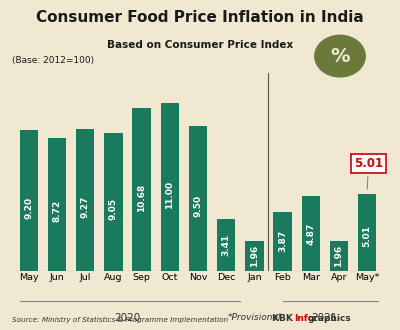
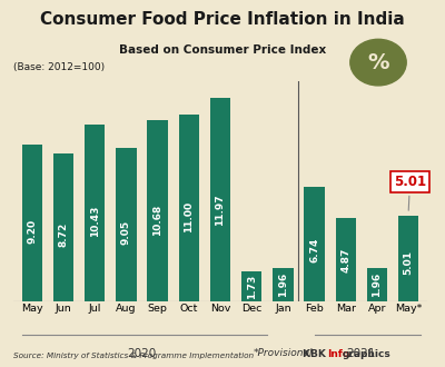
Jul: 9.27 -> 10.43
Nov: 9.50 -> 11.97
Dec: 3.41 -> 1.73
Feb: 3.87 -> 6.74
